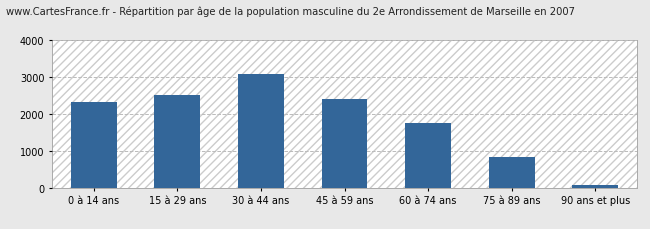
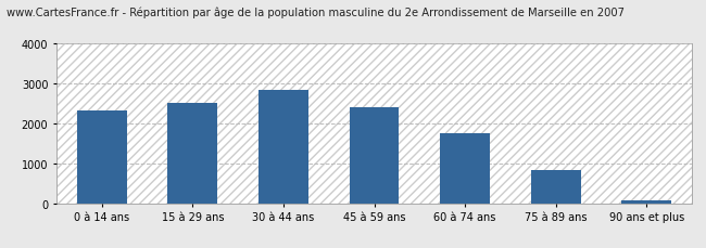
30 à 44 ans: 3080 -> 2850
